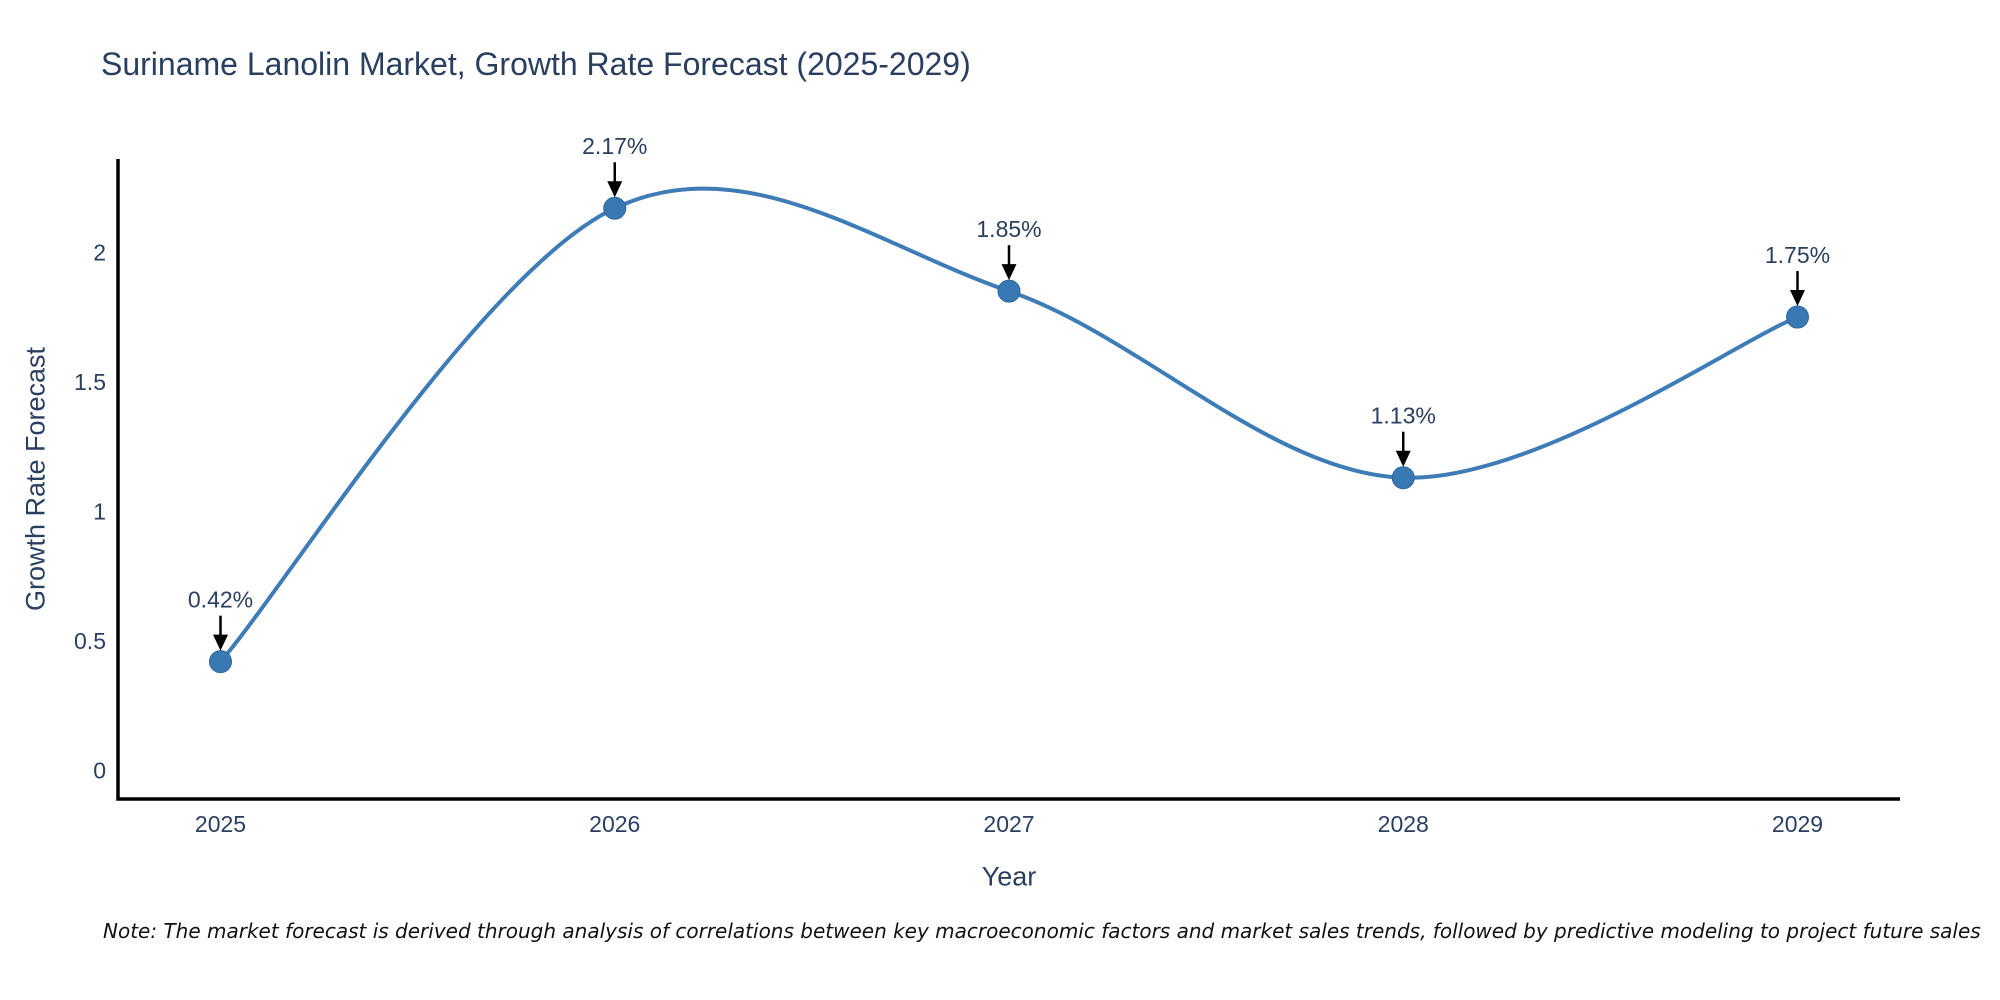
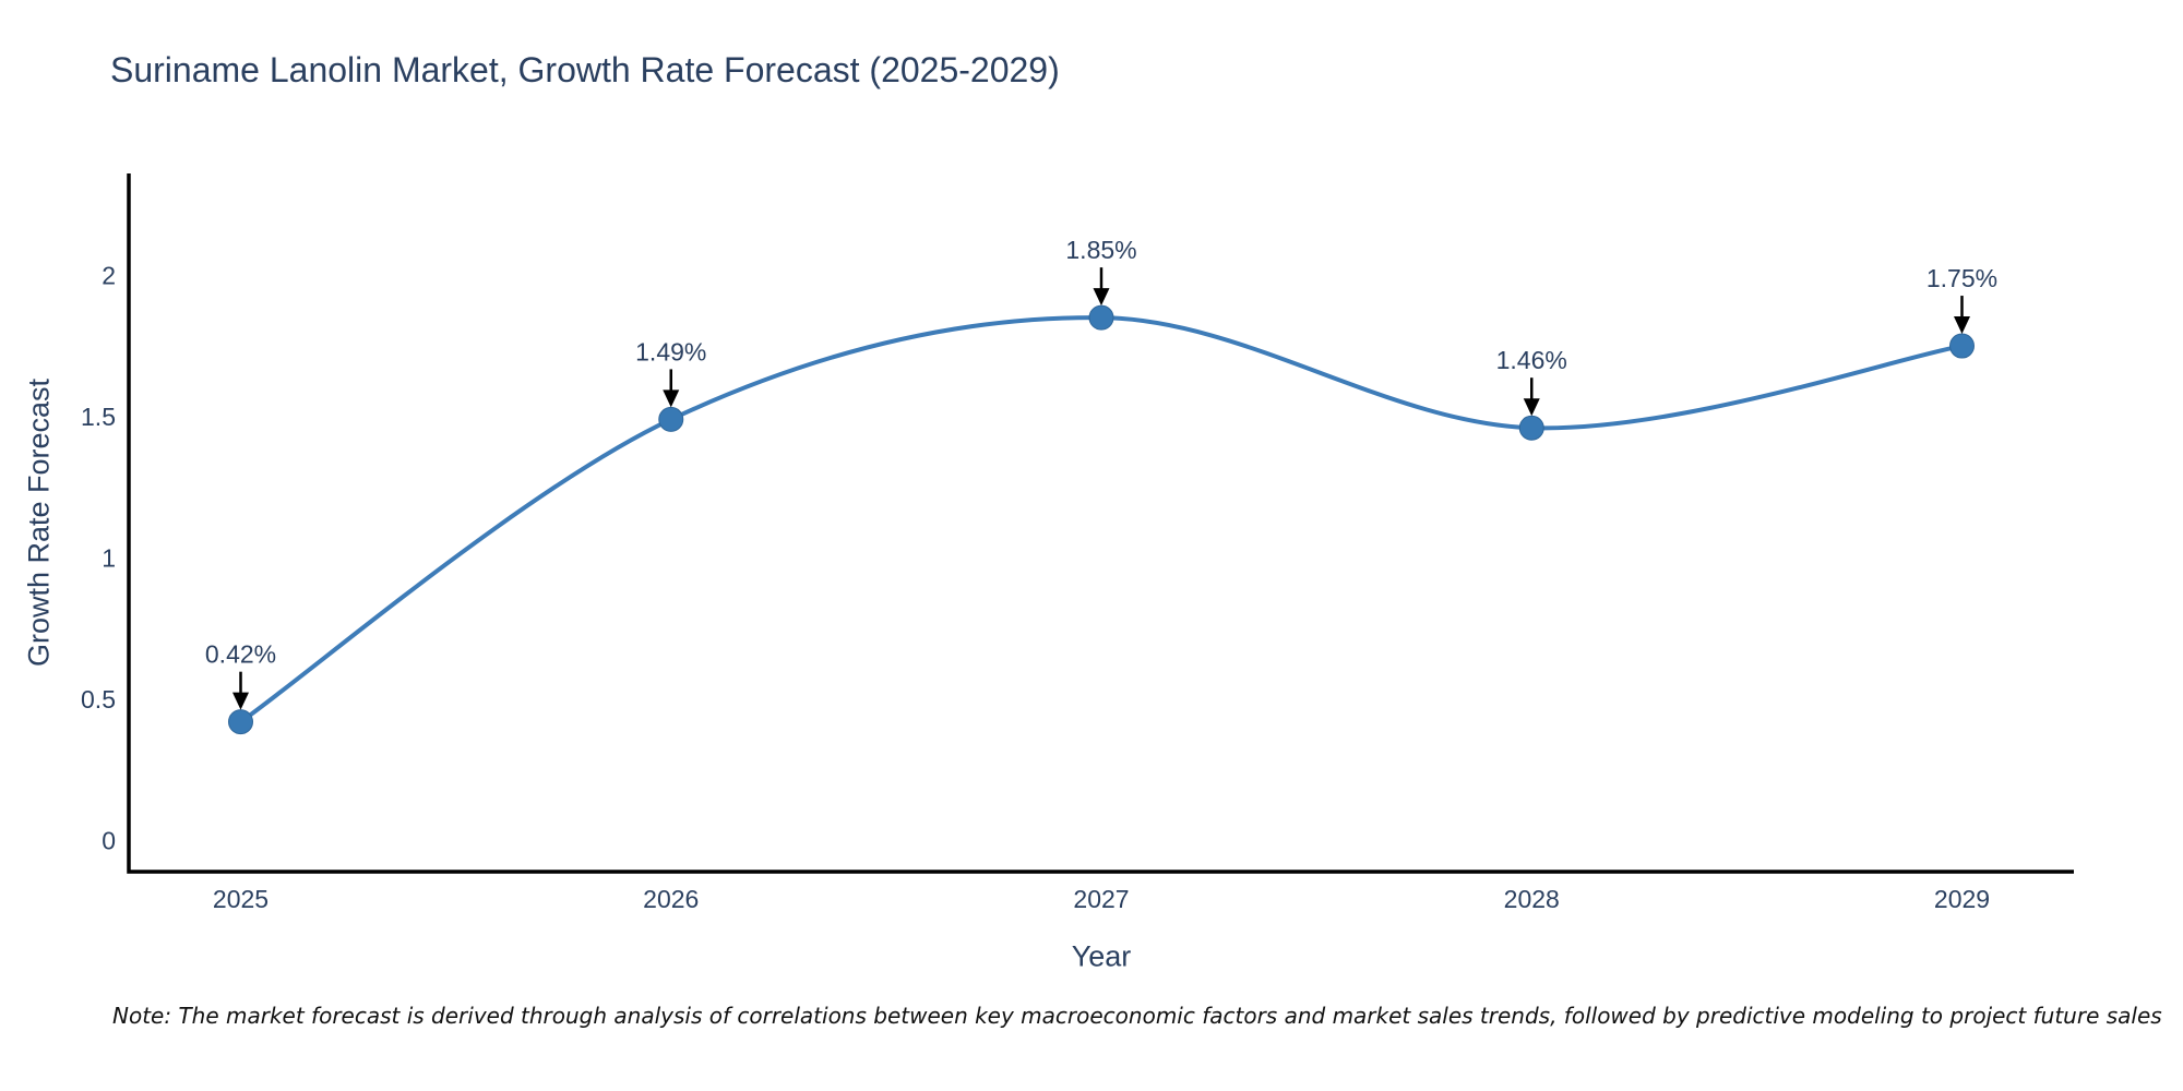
2026: 2.17% -> 1.49%
2028: 1.13% -> 1.46%
